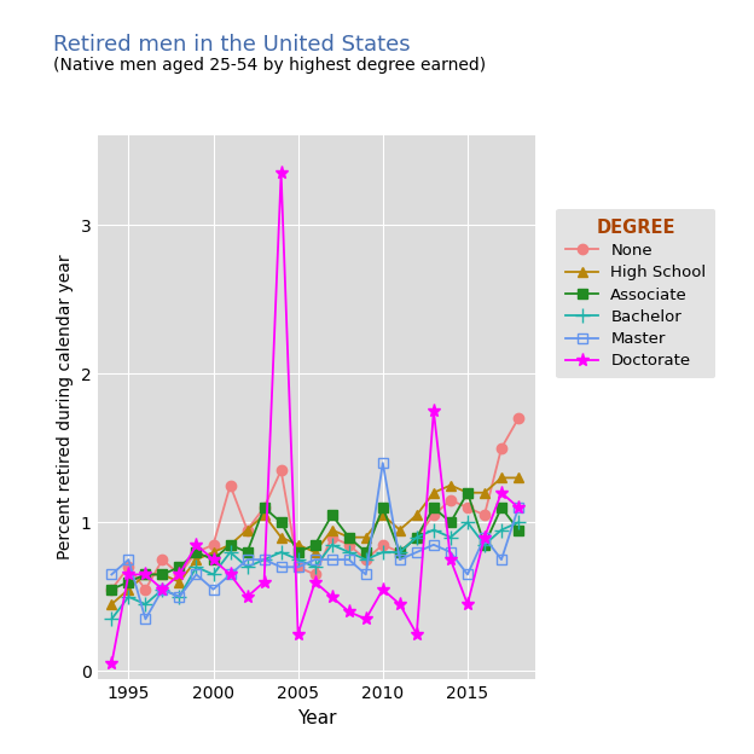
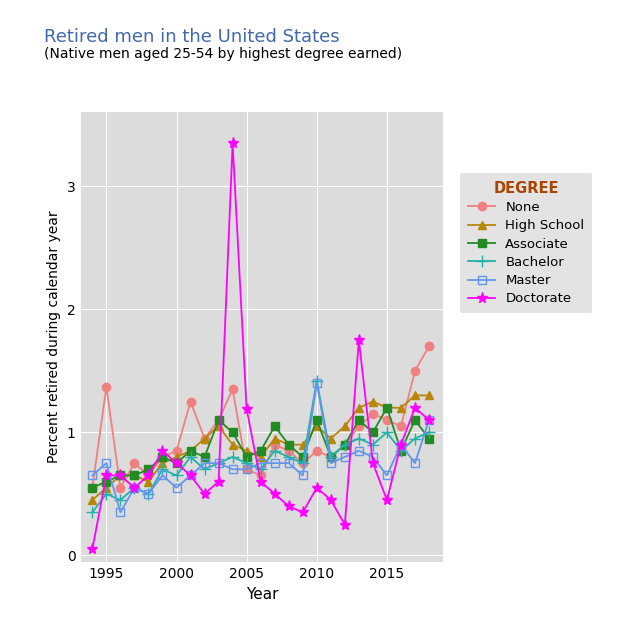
None/1995: 0.70 -> 1.37
Doctorate/2005: 0.25 -> 1.19
Bachelor/2010: 0.80 -> 1.42
